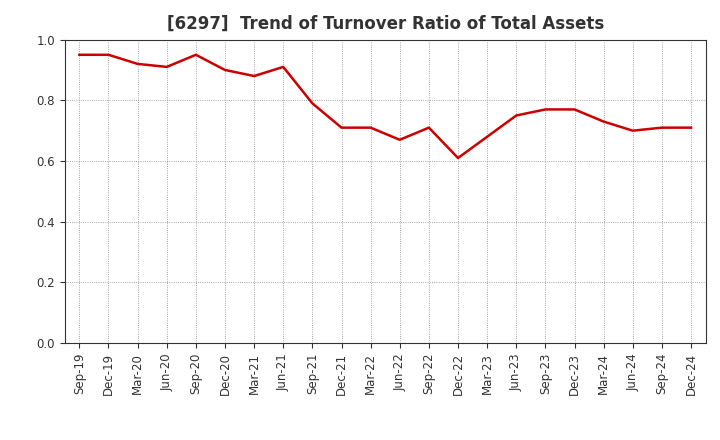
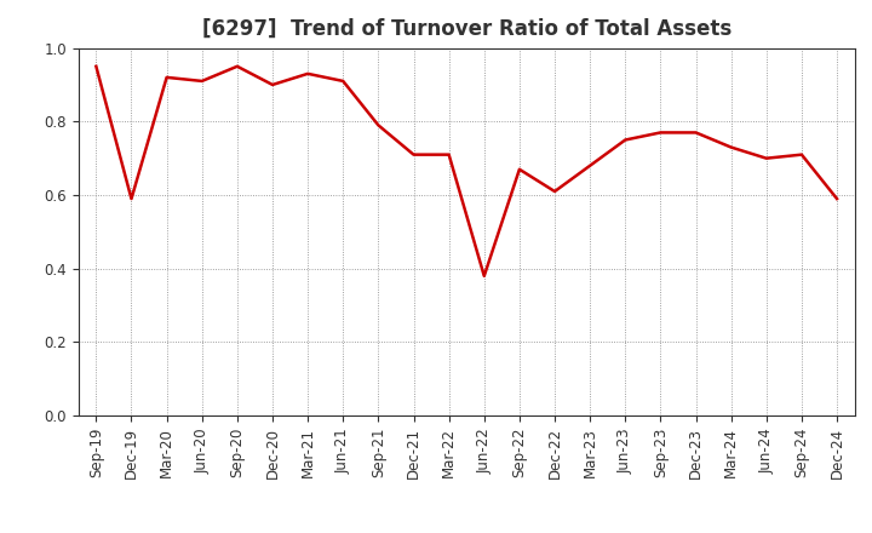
Dec-19: 0.95 -> 0.59
Mar-21: 0.88 -> 0.93
Jun-22: 0.67 -> 0.38
Sep-22: 0.71 -> 0.67
Dec-24: 0.71 -> 0.59
